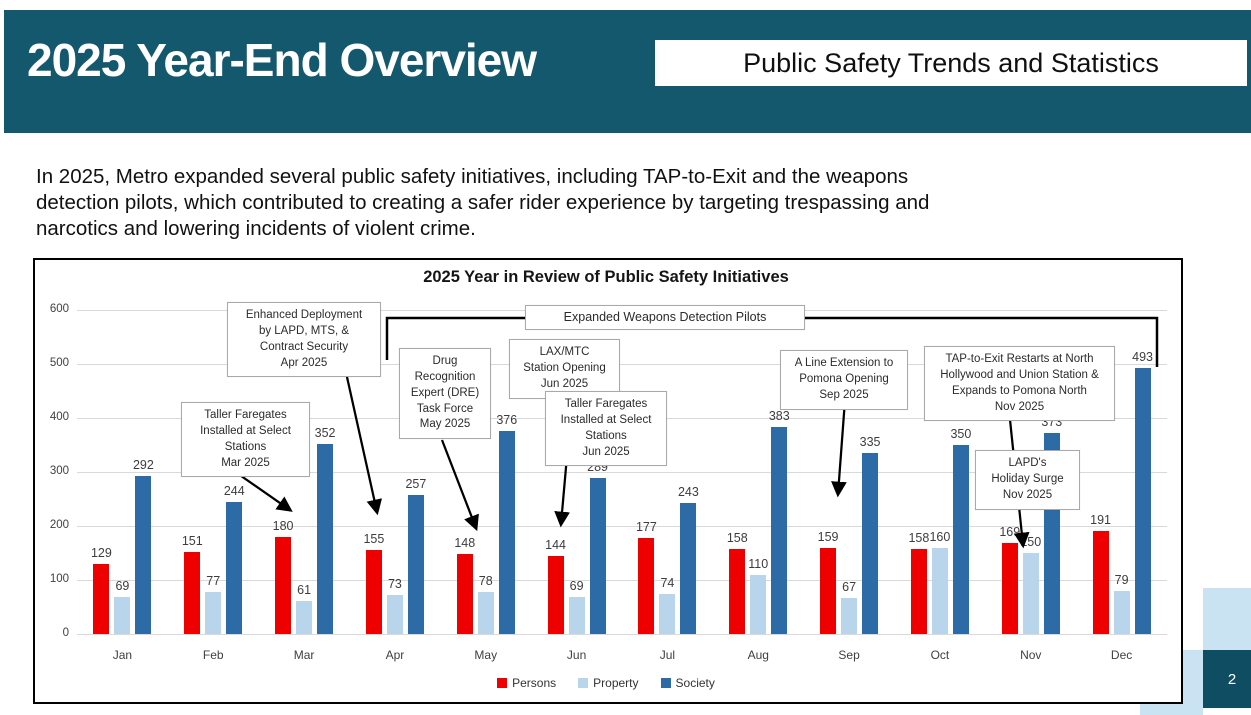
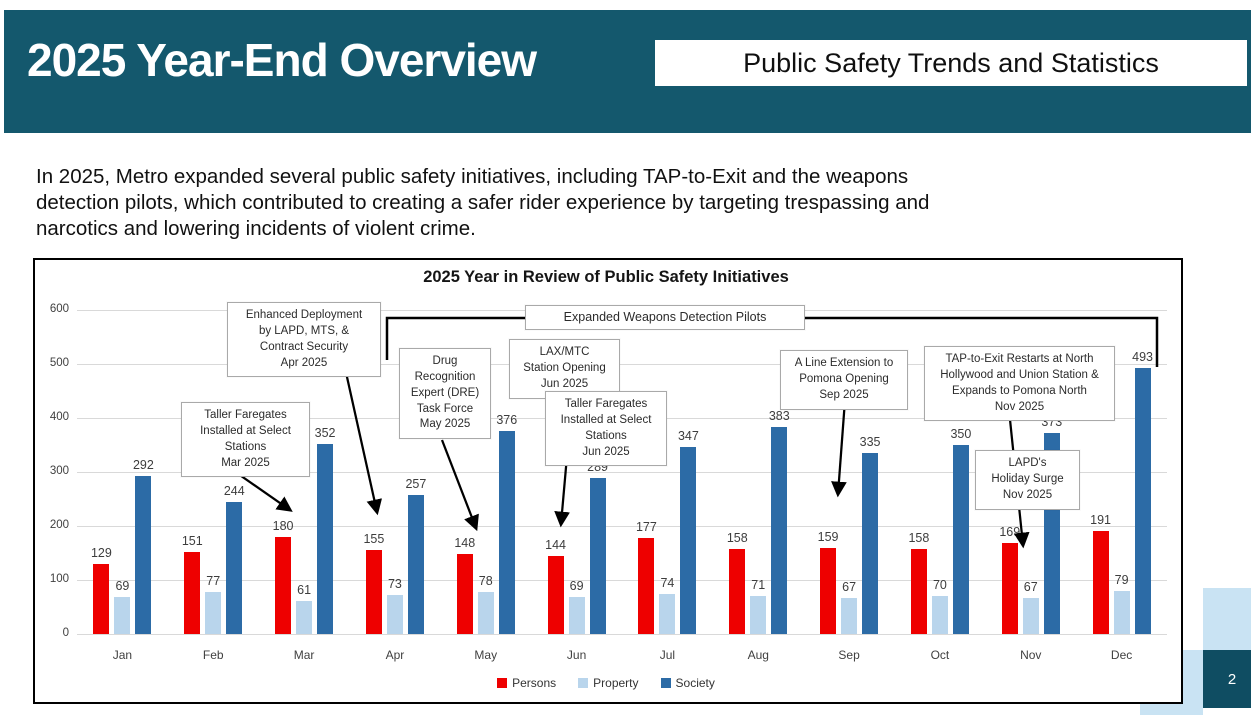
Society/Jul: 243 -> 347
Property/Aug: 110 -> 71
Property/Oct: 160 -> 70
Property/Nov: 150 -> 67
